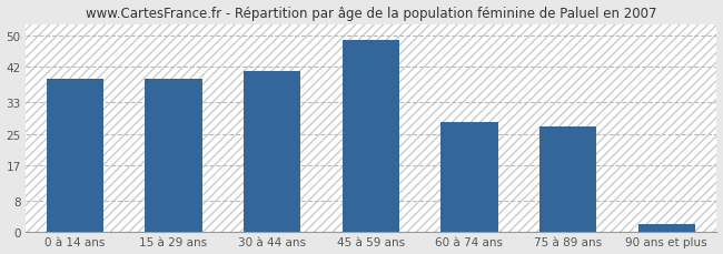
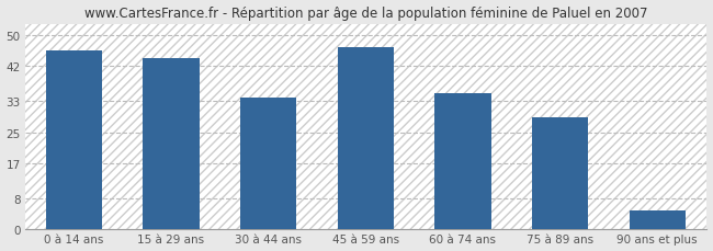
0 à 14 ans: 39 -> 46
15 à 29 ans: 39 -> 44
30 à 44 ans: 41 -> 34
45 à 59 ans: 49 -> 47
60 à 74 ans: 28 -> 35
75 à 89 ans: 27 -> 29
90 ans et plus: 2 -> 5
